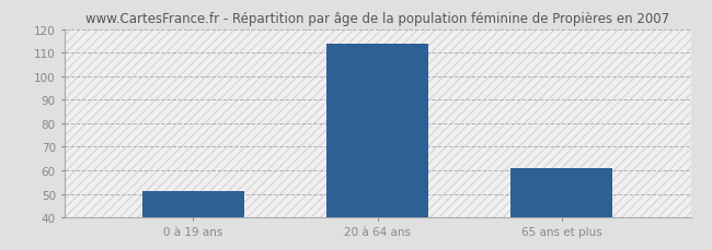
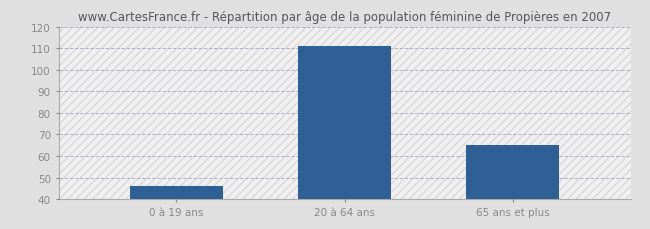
0 à 19 ans: 51 -> 46
20 à 64 ans: 114 -> 111
65 ans et plus: 61 -> 65
